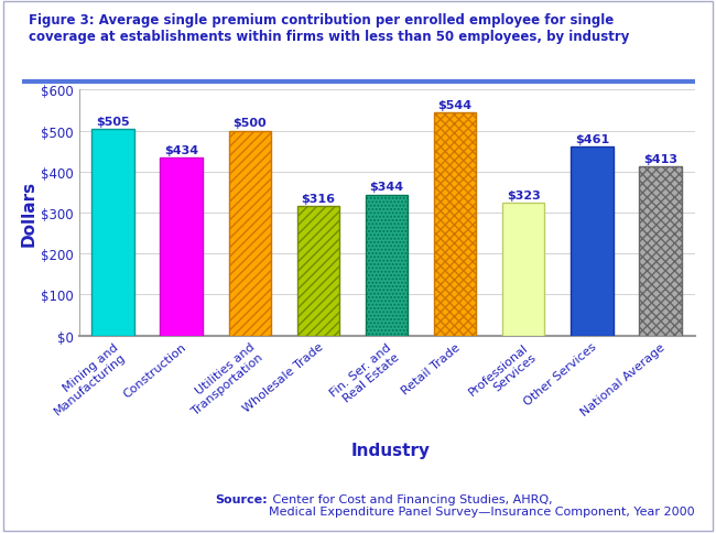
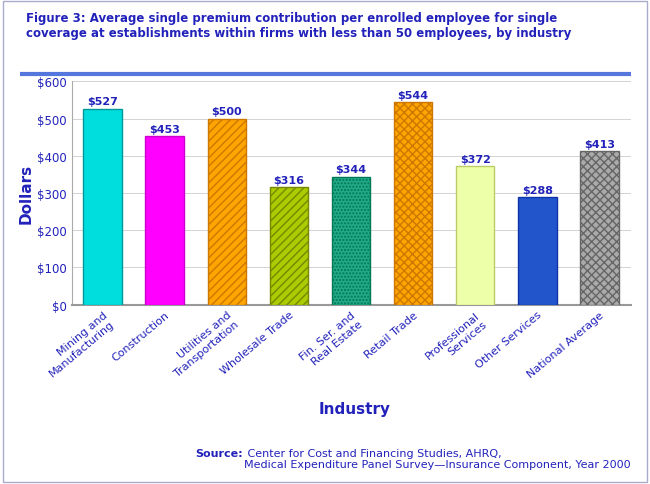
Mining and Manufacturing: $505 -> $527
Construction: $434 -> $453
Professional Services: $323 -> $372
Other Services: $461 -> $288
